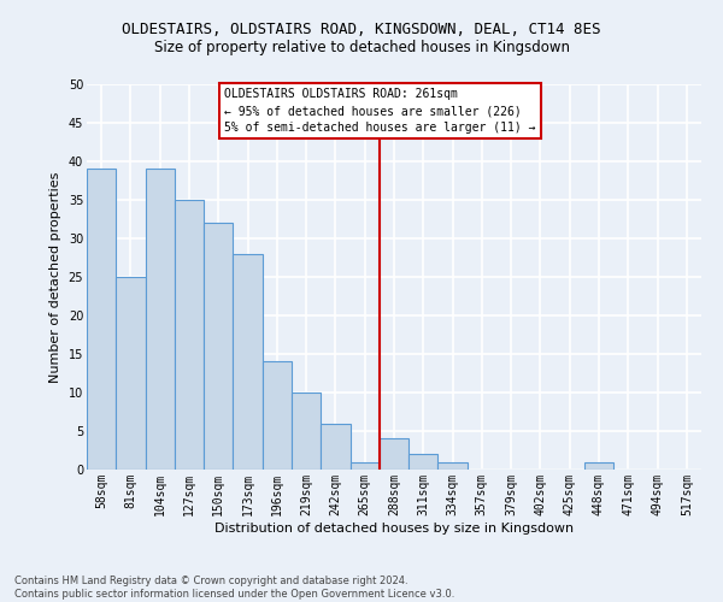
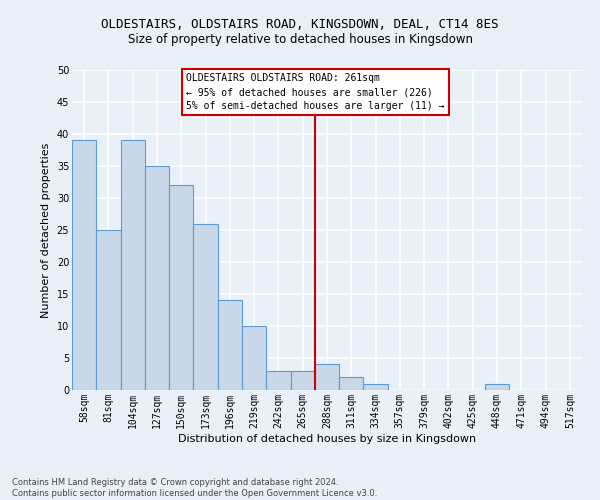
173sqm: 28 -> 26
242sqm: 6 -> 3
265sqm: 1 -> 3
